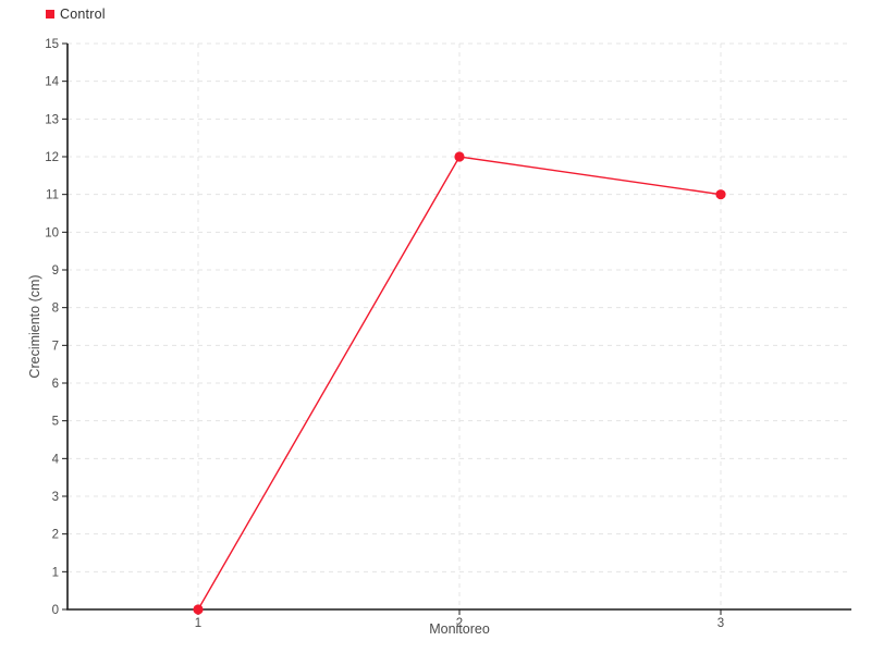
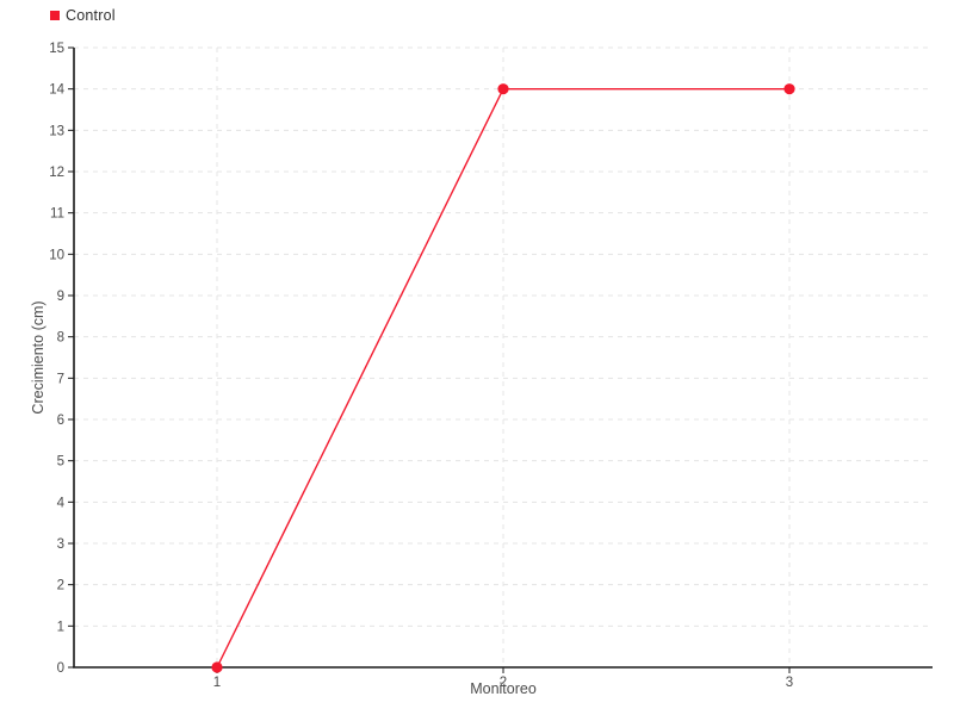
2: 12 -> 14
3: 11 -> 14
